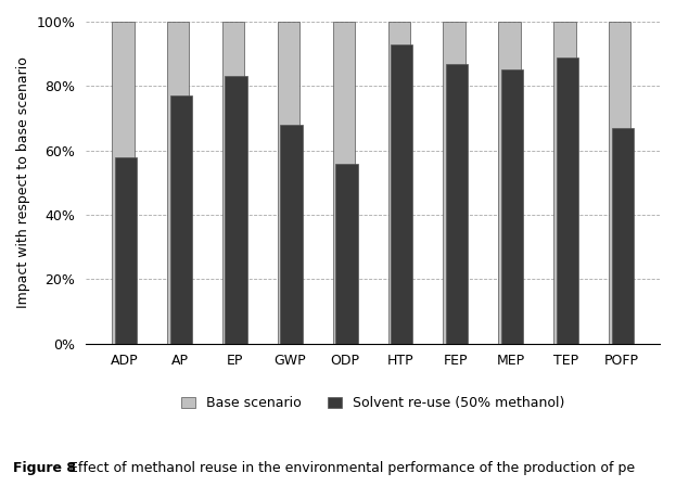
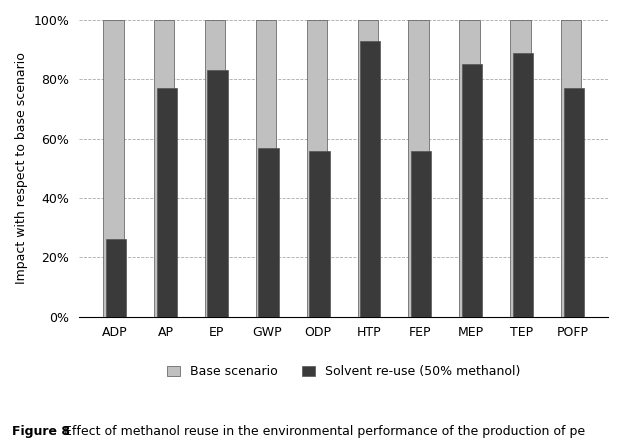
Solvent re-use (50% methanol)/ADP: 58% -> 26%
Solvent re-use (50% methanol)/GWP: 68% -> 57%
Solvent re-use (50% methanol)/FEP: 87% -> 56%
Solvent re-use (50% methanol)/POFP: 67% -> 77%
